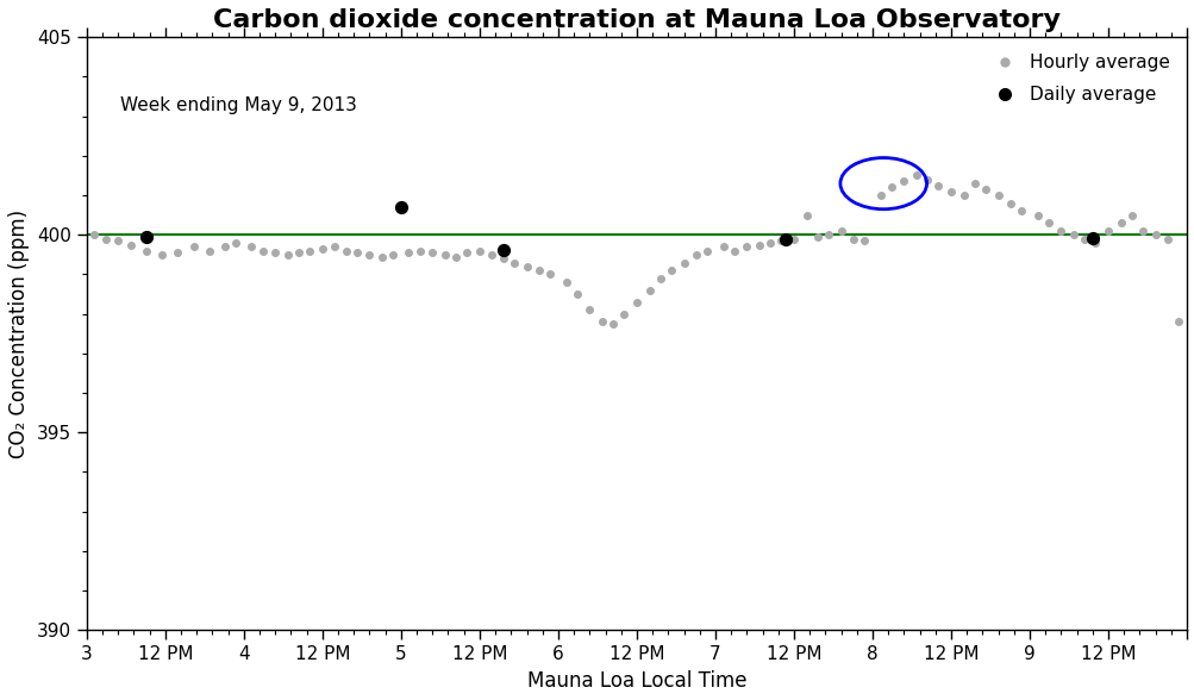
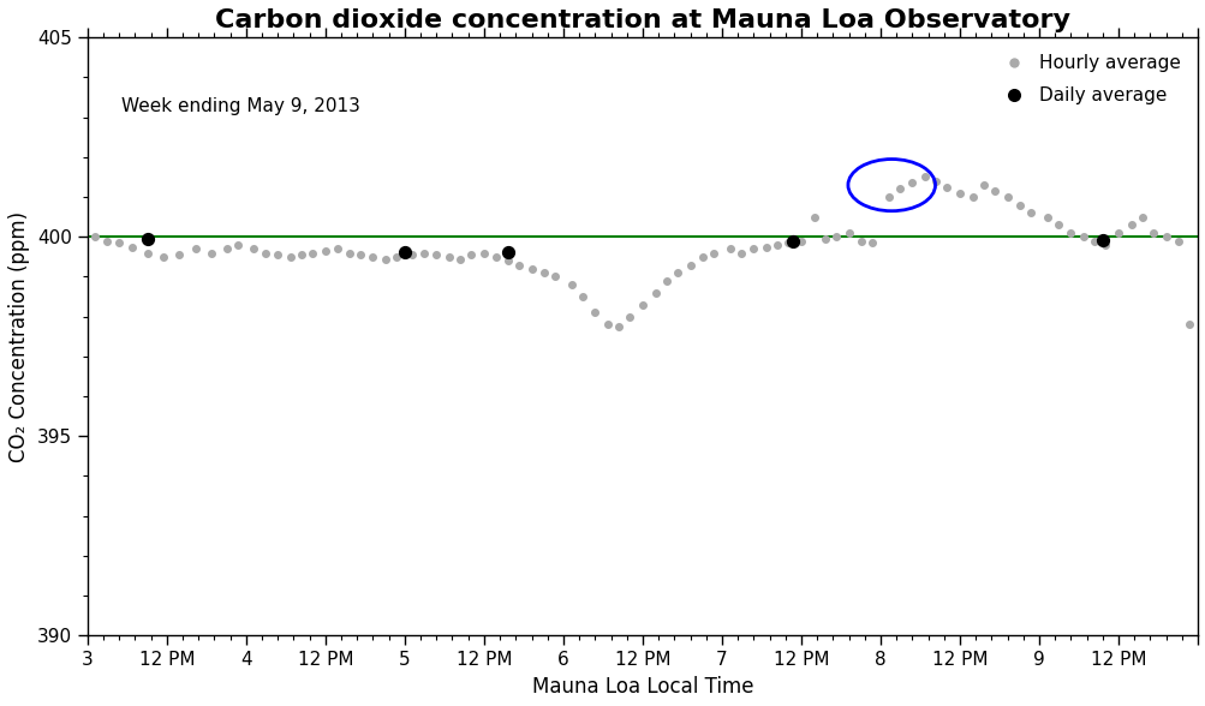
Daily average/5: 400.70 -> 399.62
